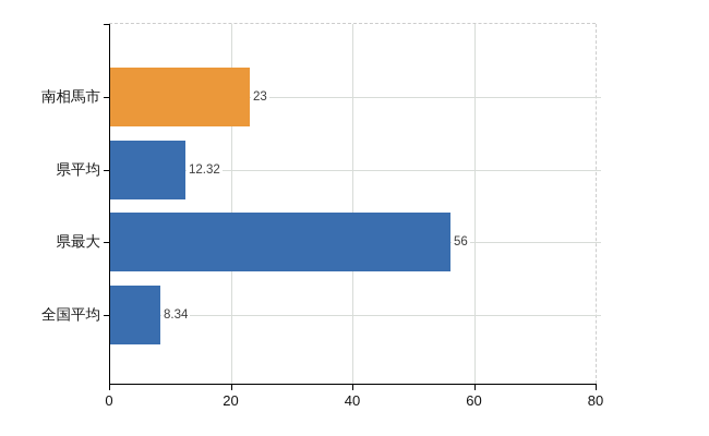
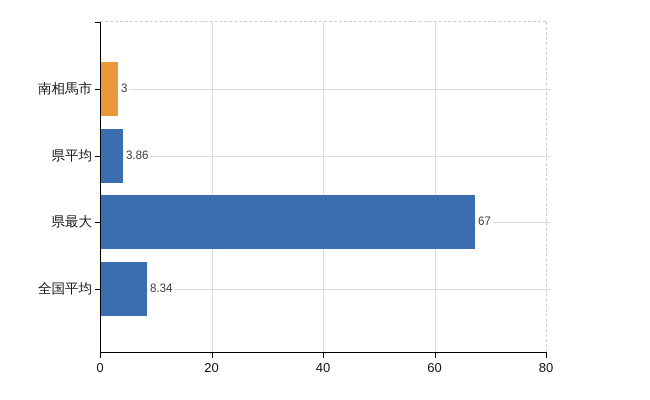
南相馬市: 23 -> 3
県平均: 12.32 -> 3.86
県最大: 56 -> 67
